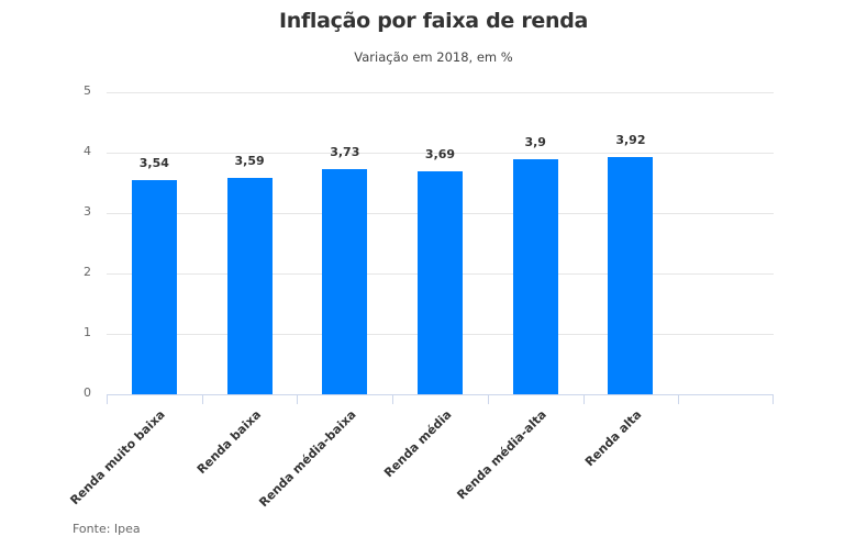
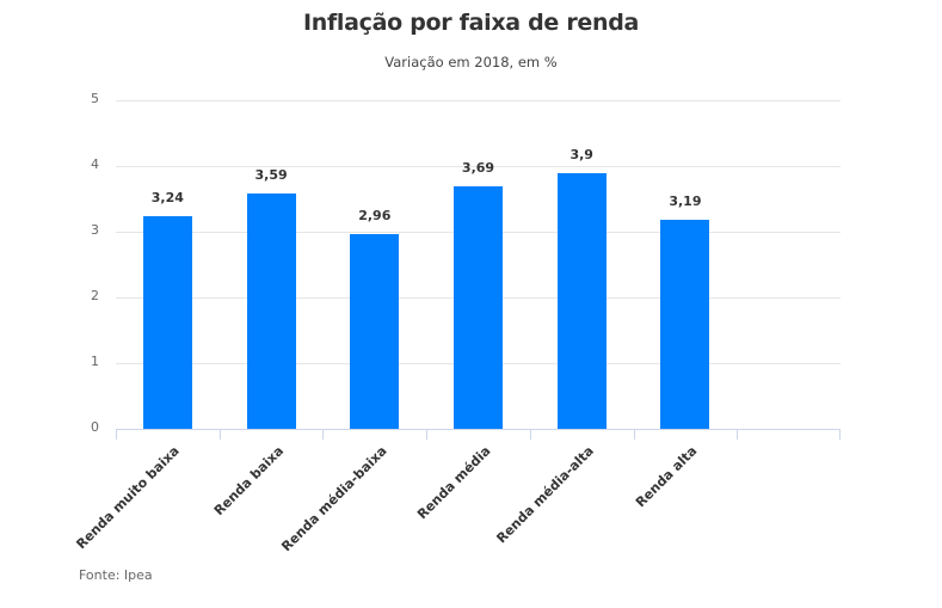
Renda muito baixa: 3,54 -> 3,24
Renda média-baixa: 3,73 -> 2,96
Renda alta: 3,92 -> 3,19
